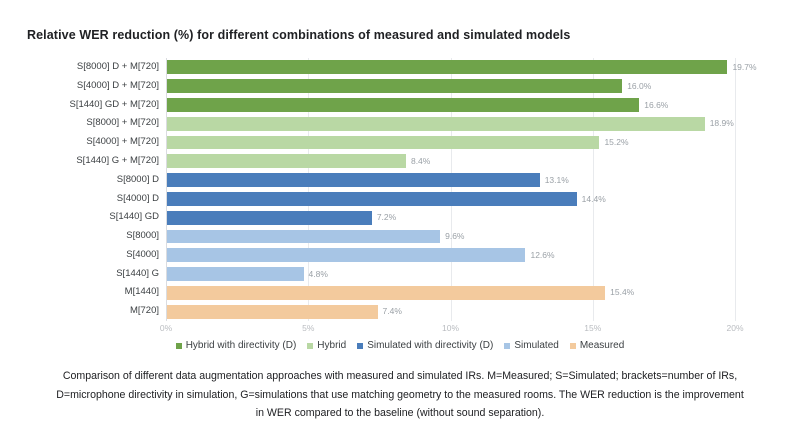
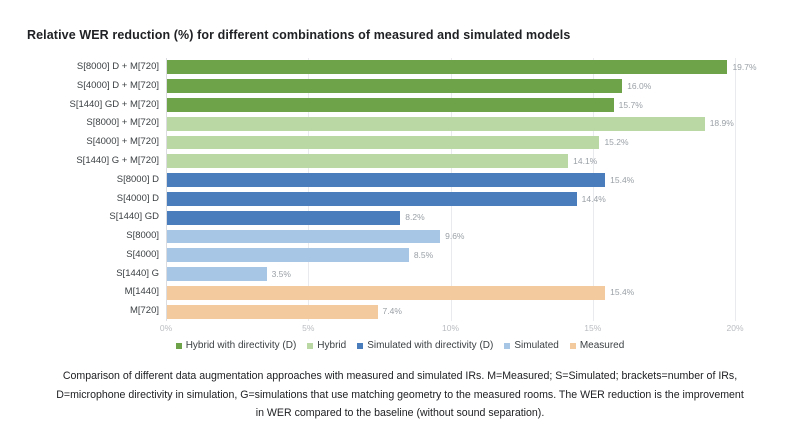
S[1440] GD + M[720]: 16.6% -> 15.7%
S[1440] G + M[720]: 8.4% -> 14.1%
S[8000] D: 13.1% -> 15.4%
S[1440] GD: 7.2% -> 8.2%
S[4000]: 12.6% -> 8.5%
S[1440] G: 4.8% -> 3.5%
